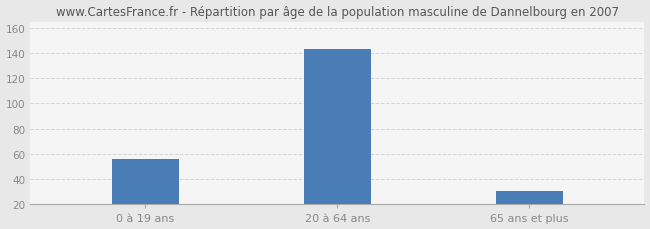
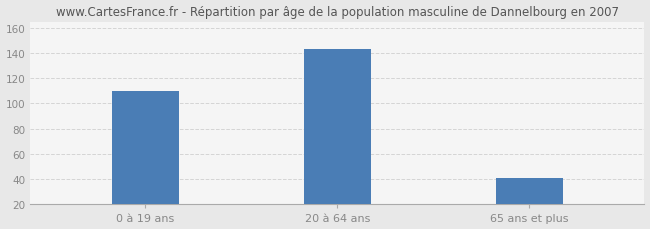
0 à 19 ans: 56 -> 110
65 ans et plus: 31 -> 41
